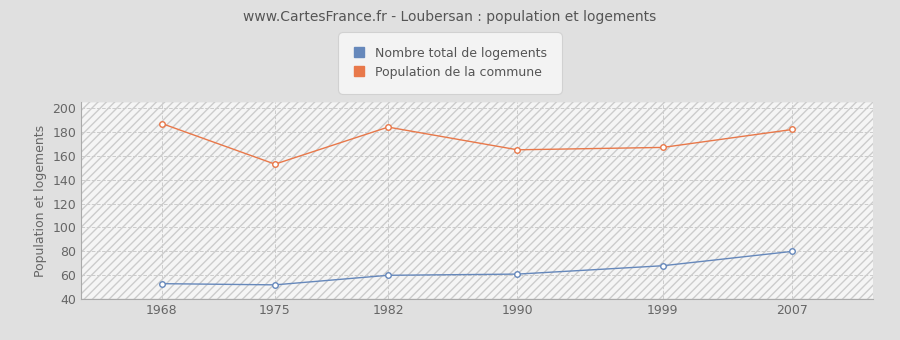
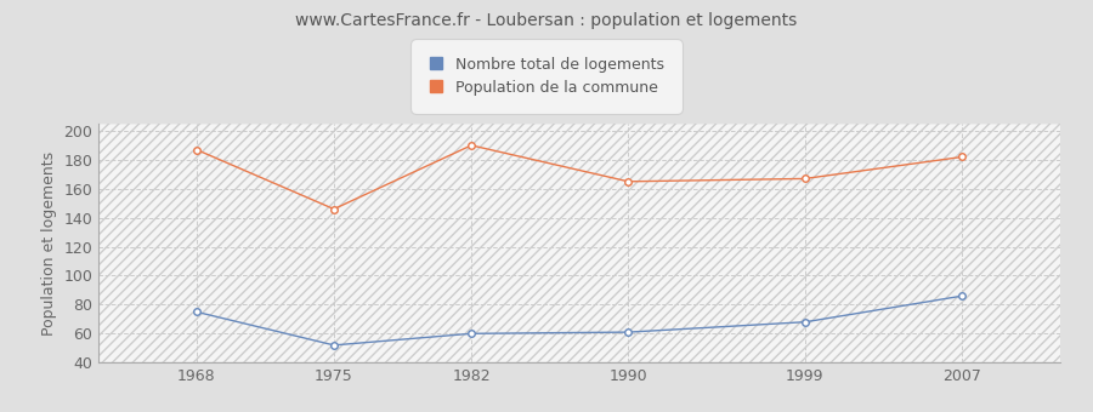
Nombre total de logements/1968: 53 -> 75
Population de la commune/1975: 153 -> 146
Population de la commune/1982: 184 -> 190
Nombre total de logements/2007: 80 -> 86
